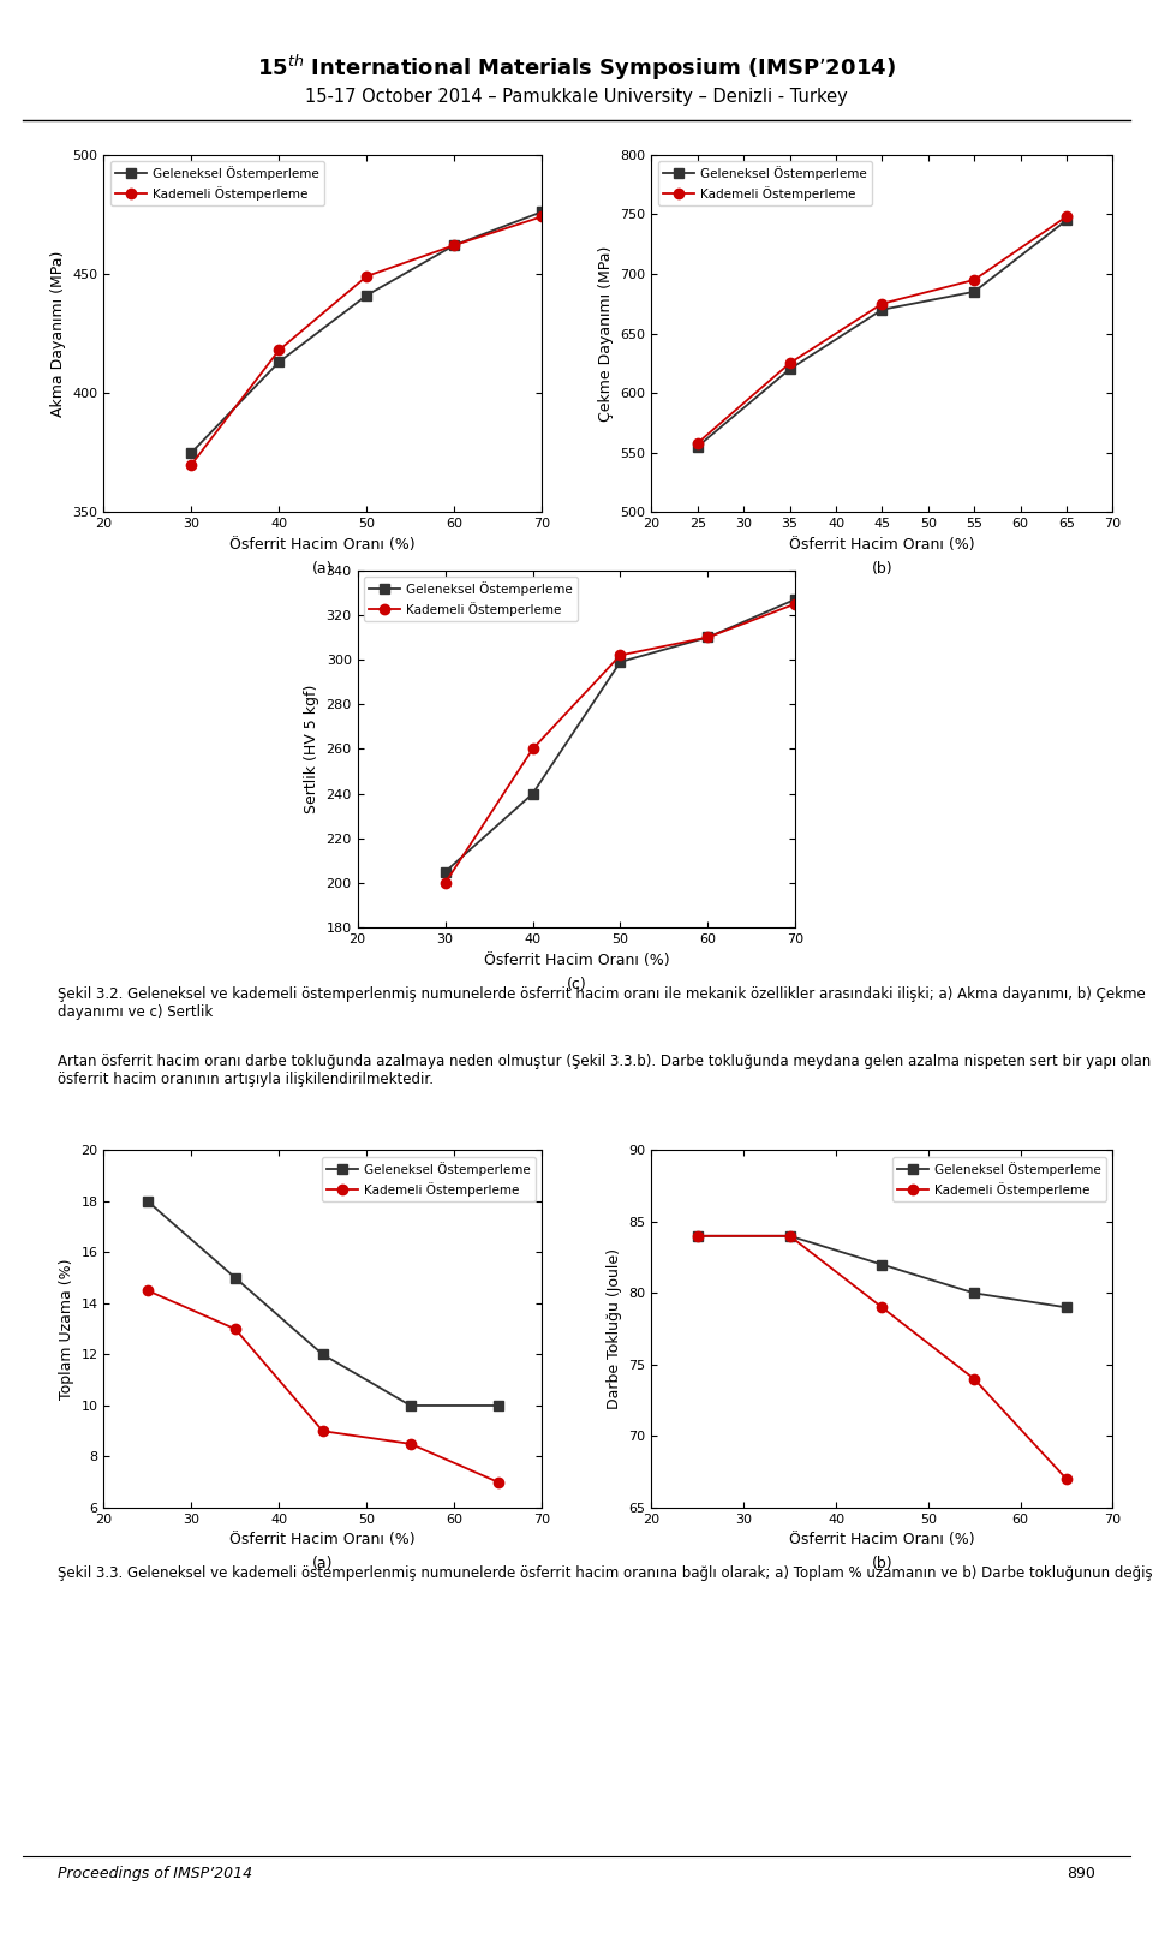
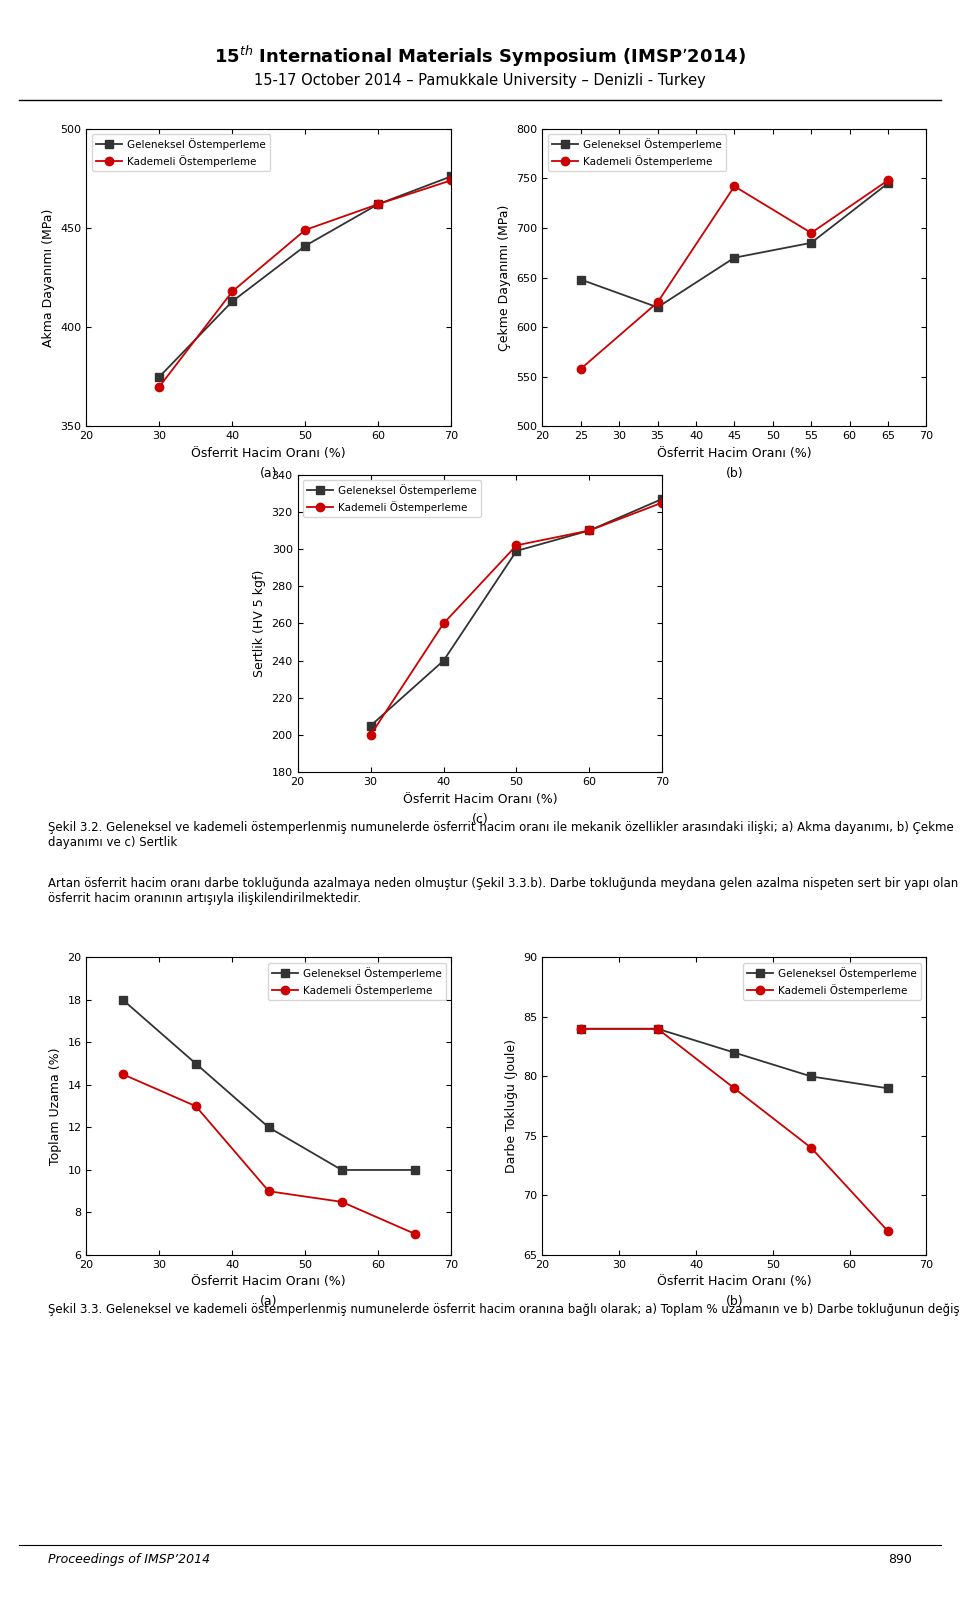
Geleneksel Östemperleme/25: 555 -> 648
Kademeli Östemperleme/45: 675 -> 742
